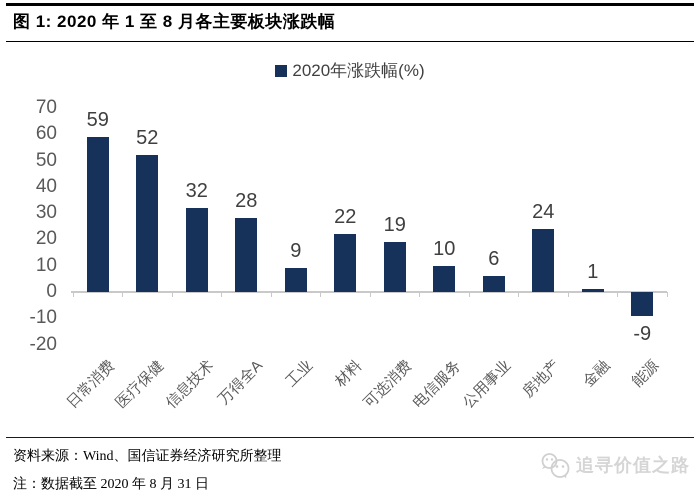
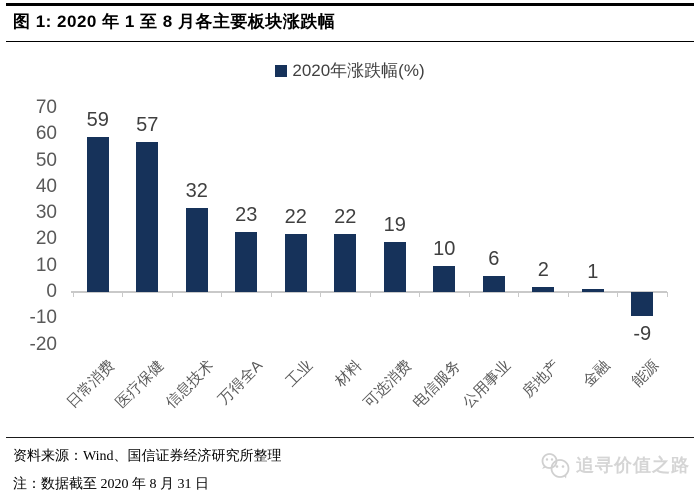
医疗保健: 52 -> 57
万得全A: 28 -> 23
工业: 9 -> 22
房地产: 24 -> 2
